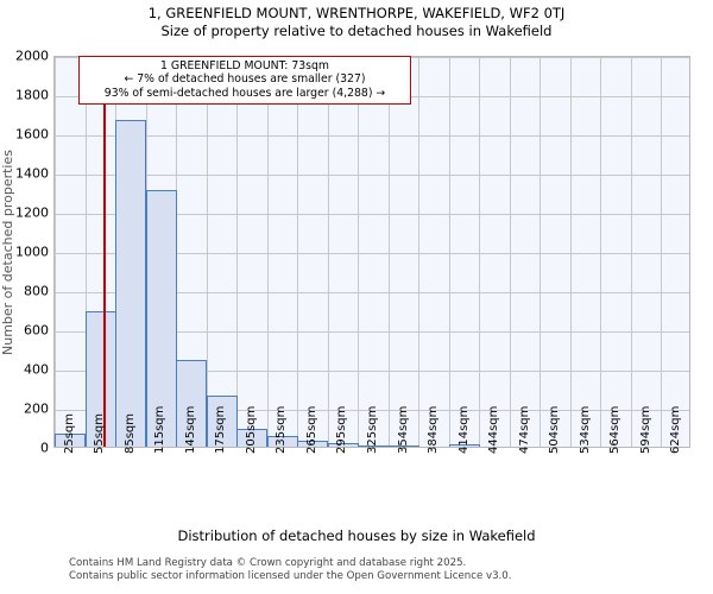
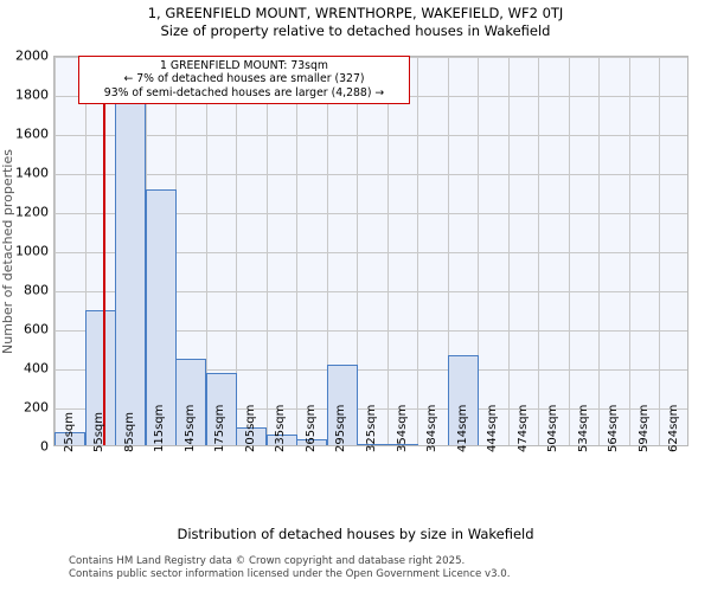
85sqm: 1670 -> 1870
175sqm: 260 -> 370
295sqm: 20 -> 410
414sqm: 10 -> 460
